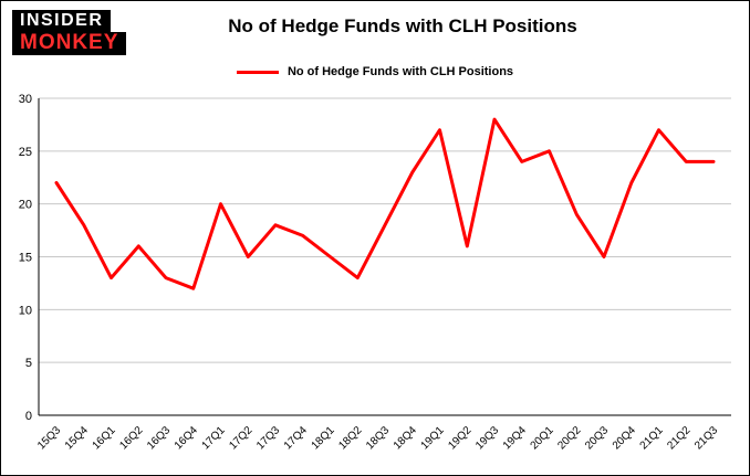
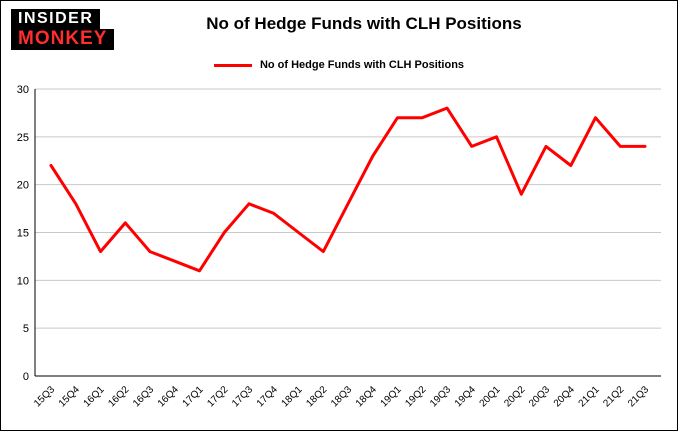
17Q1: 20 -> 11
19Q2: 16 -> 27
20Q3: 15 -> 24
